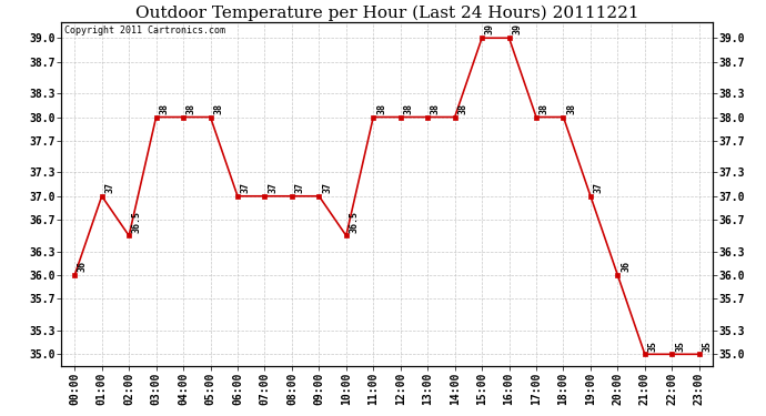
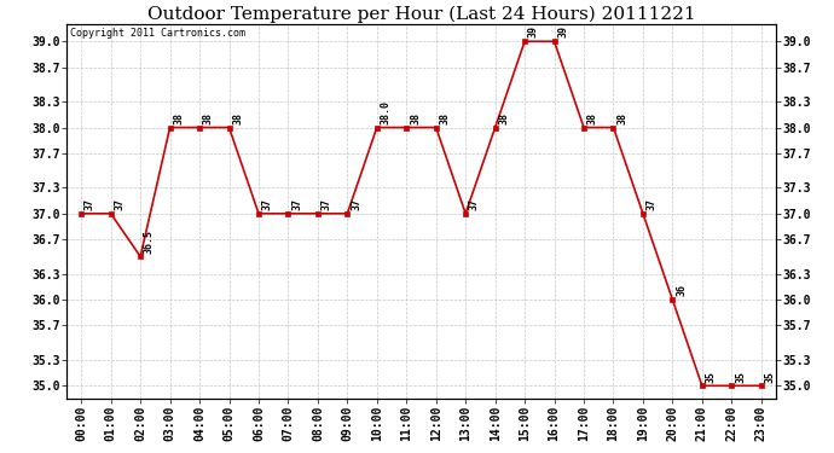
00:00: 36 -> 37
10:00: 36.5 -> 38.0
13:00: 38 -> 37
